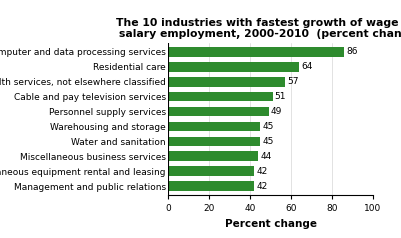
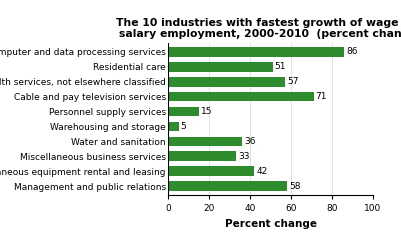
Residential care: 64 -> 51
Cable and pay television services: 51 -> 71
Personnel supply services: 49 -> 15
Warehousing and storage: 45 -> 5
Water and sanitation: 45 -> 36
Miscellaneous business services: 44 -> 33
Management and public relations: 42 -> 58
